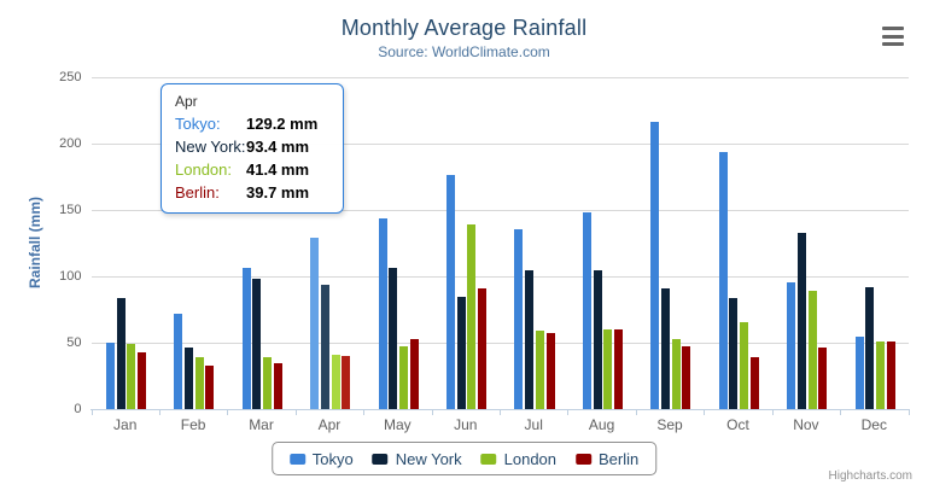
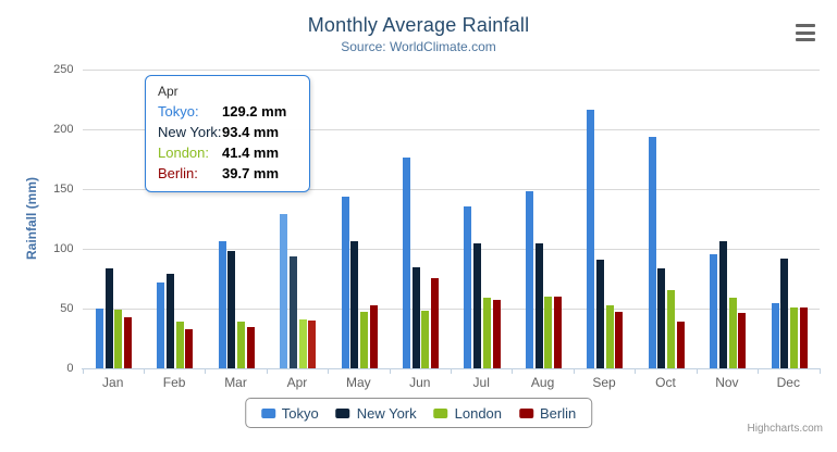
New York/Feb: 46 -> 79
London/Jun: 139 -> 48
Berlin/Jun: 91 -> 76
New York/Nov: 133 -> 107
London/Nov: 89 -> 59
